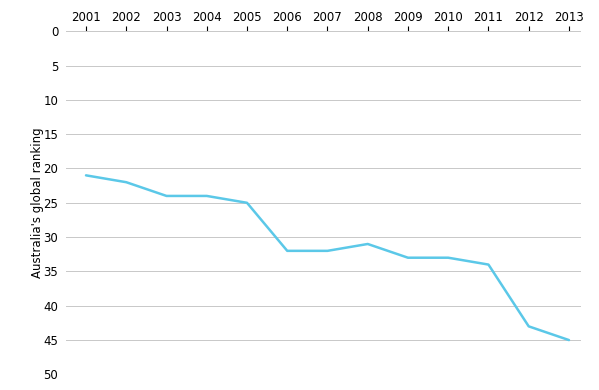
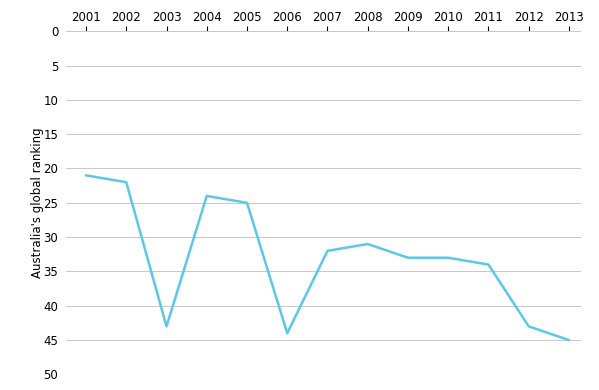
2003: 24 -> 43
2006: 32 -> 44
